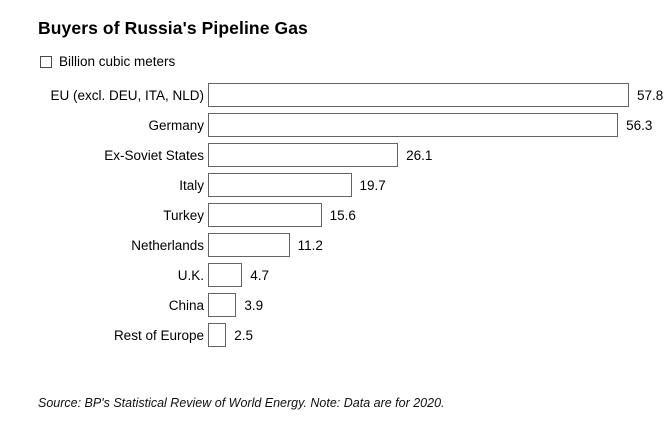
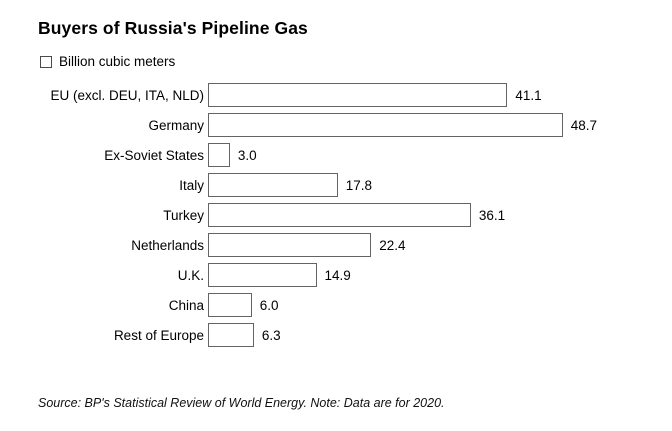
EU (excl. DEU, ITA, NLD): 57.8 -> 41.1
Germany: 56.3 -> 48.7
Ex-Soviet States: 26.1 -> 3.0
Italy: 19.7 -> 17.8
Turkey: 15.6 -> 36.1
Netherlands: 11.2 -> 22.4
U.K.: 4.7 -> 14.9
China: 3.9 -> 6.0
Rest of Europe: 2.5 -> 6.3
